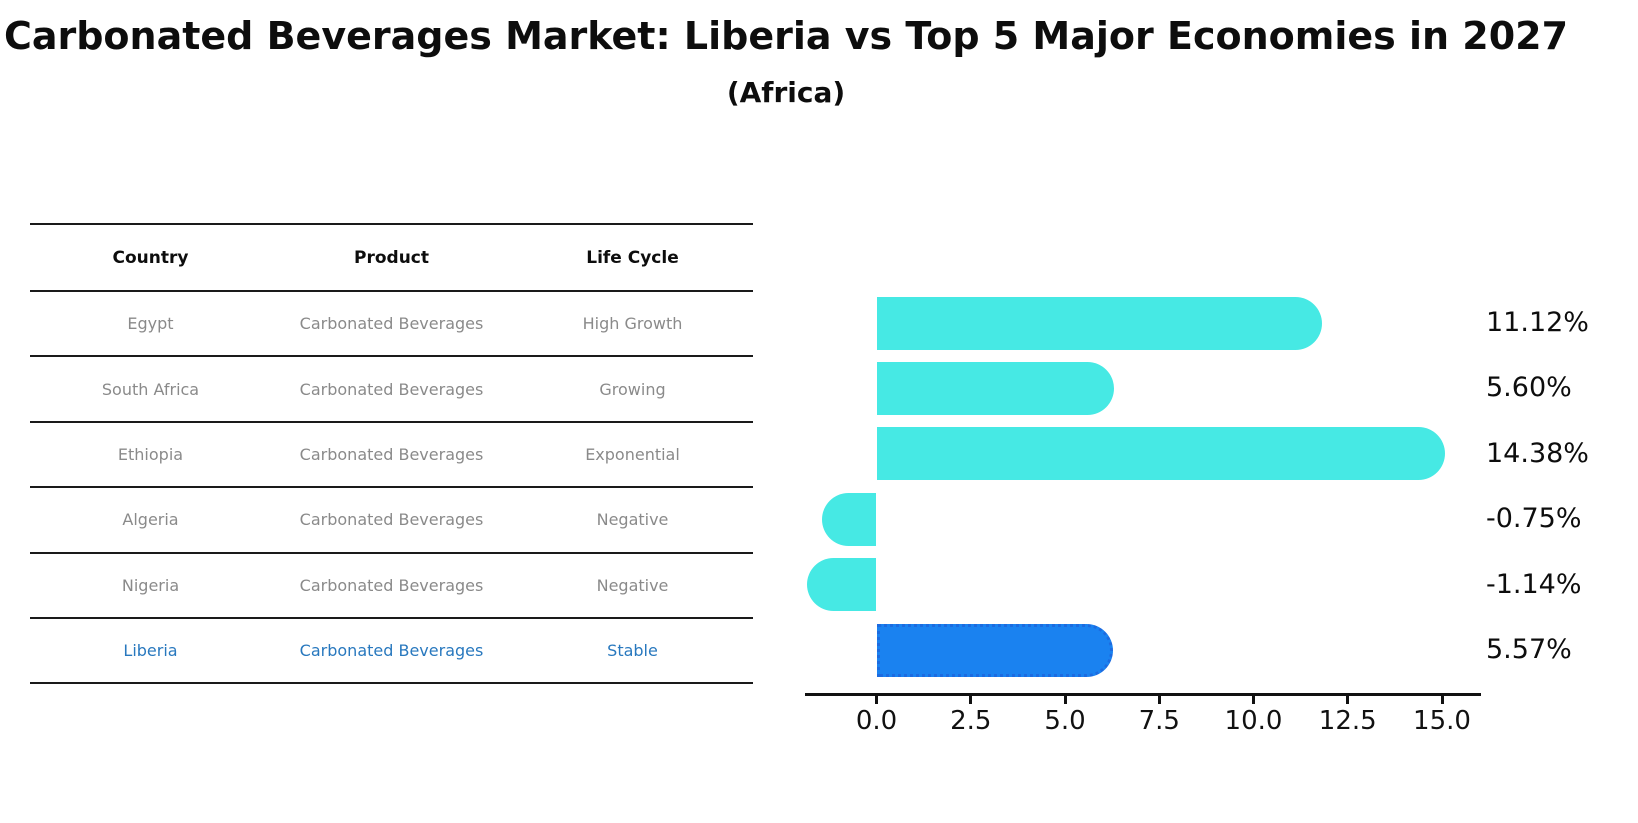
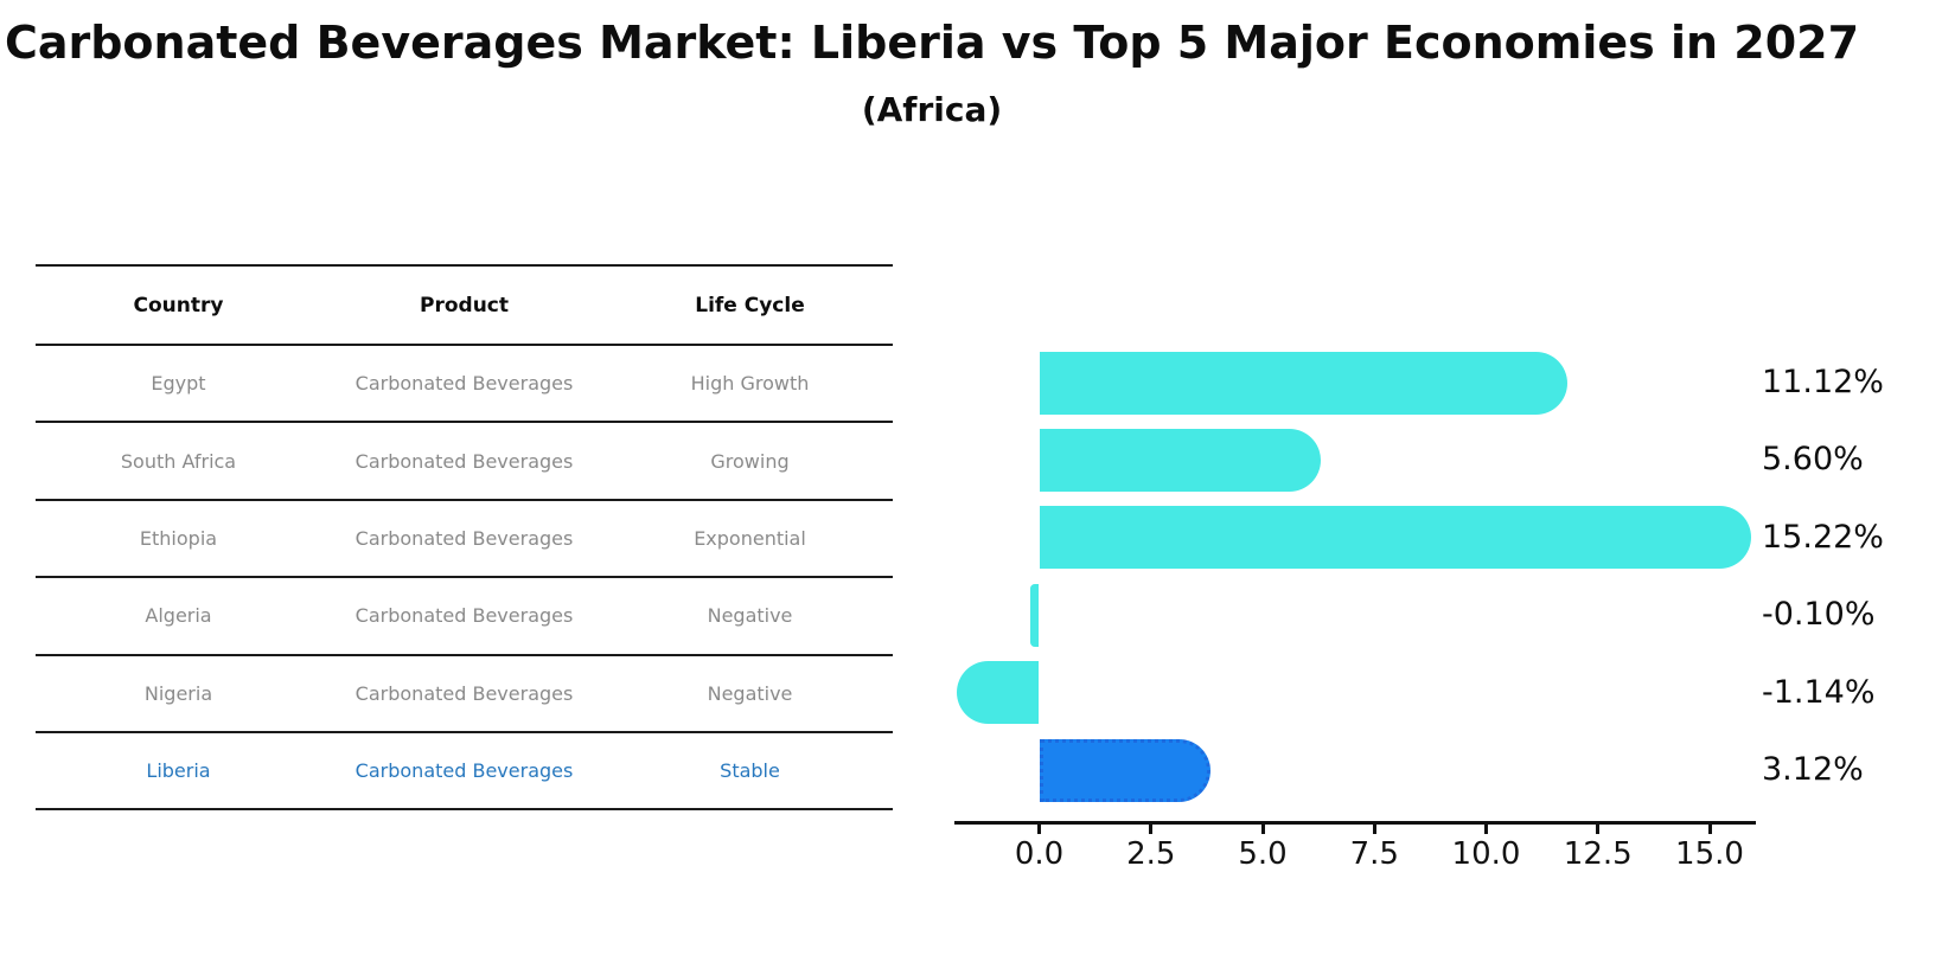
Ethiopia: 14.38% -> 15.22%
Algeria: -0.75% -> -0.10%
Liberia: 5.57% -> 3.12%
